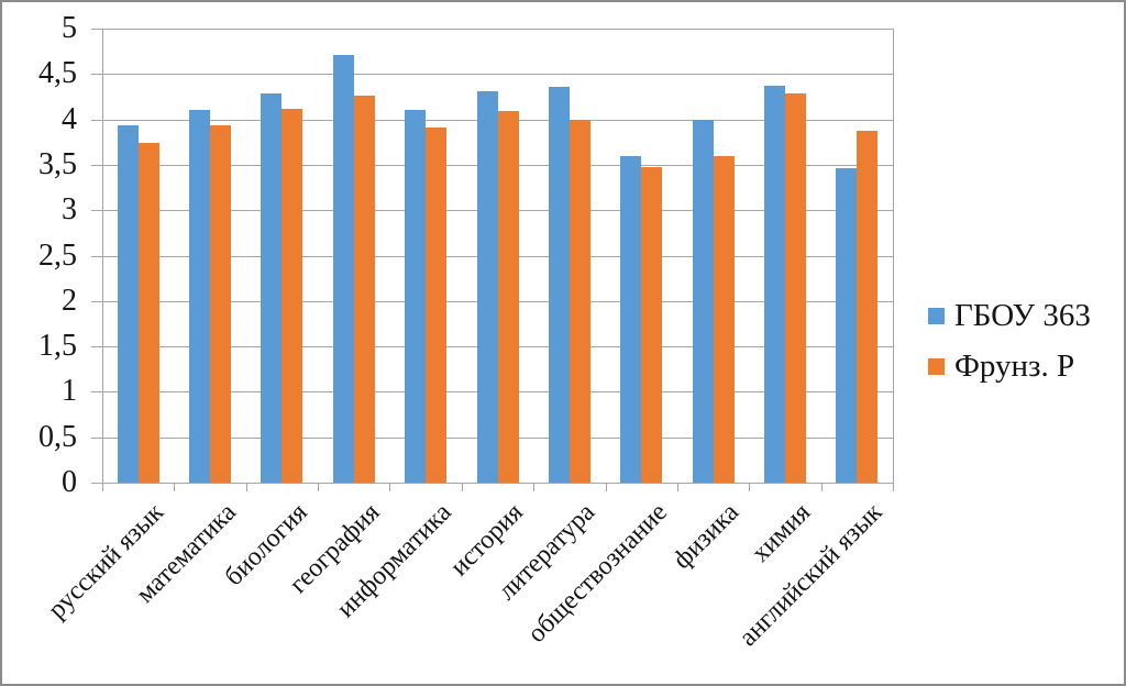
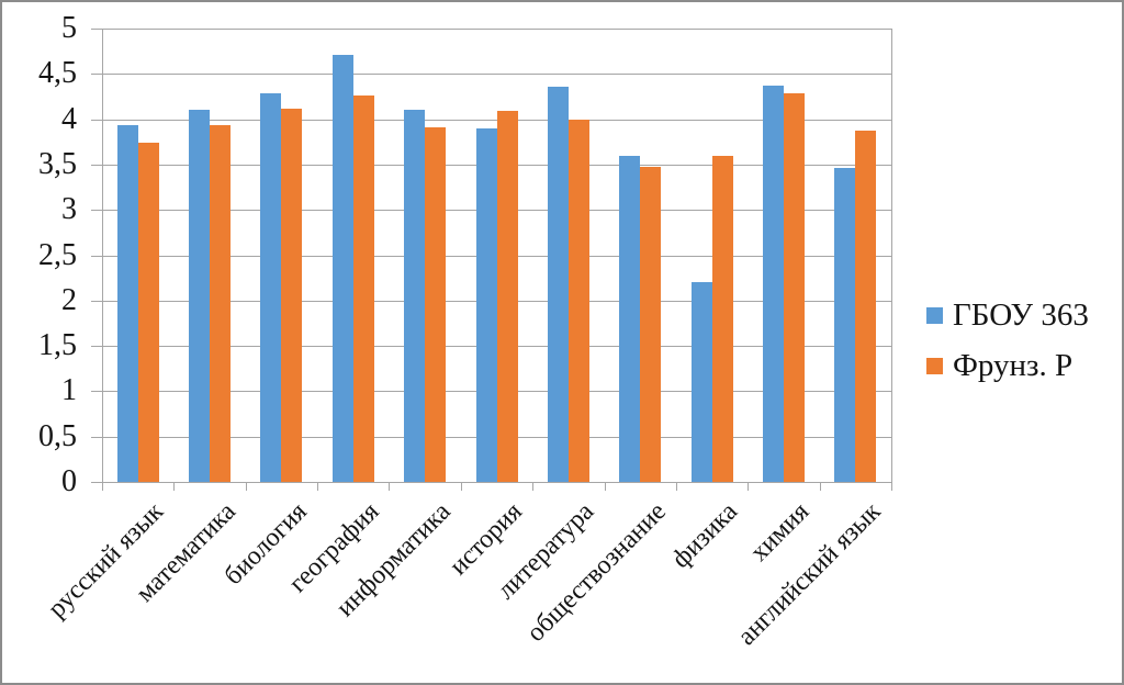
ГБОУ 363/история: 4.3 -> 3.9
ГБОУ 363/физика: 4.0 -> 2.2
